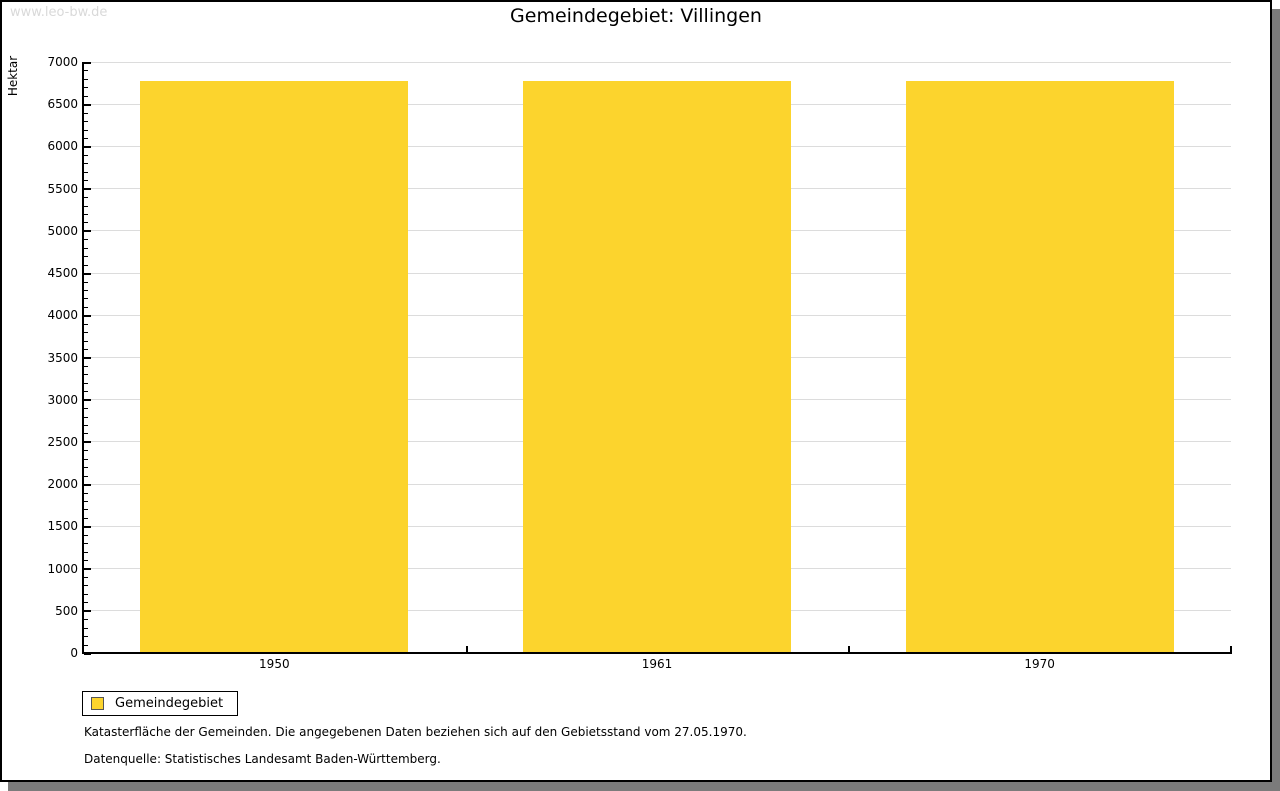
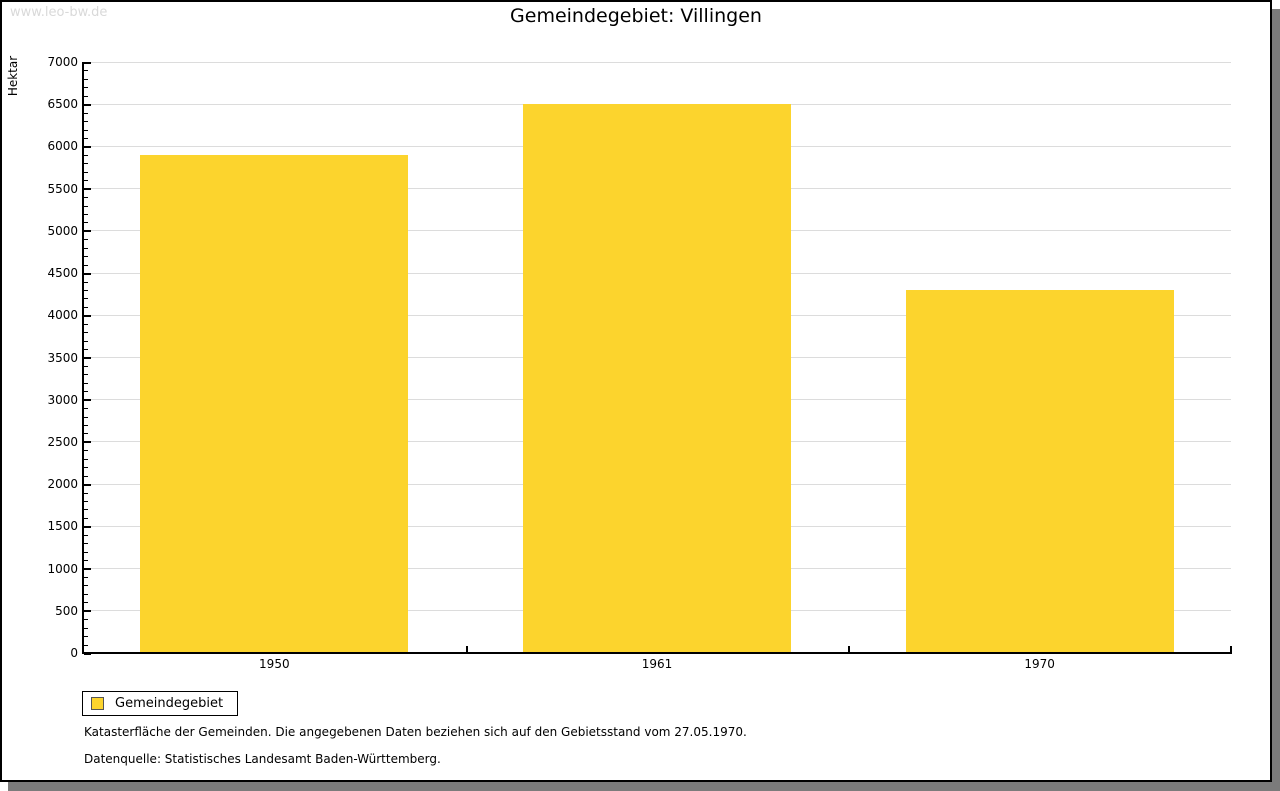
1950: 6800 -> 5900
1961: 6800 -> 6500
1970: 6800 -> 4300
